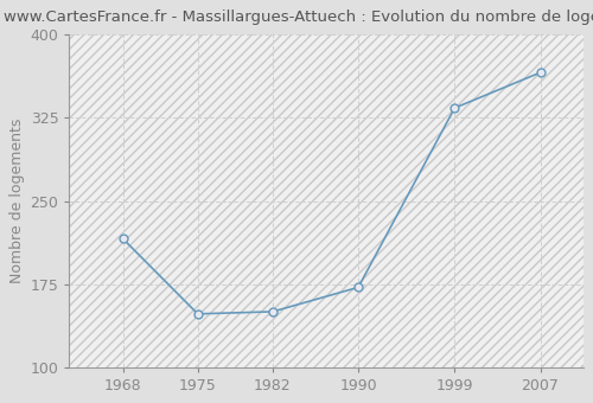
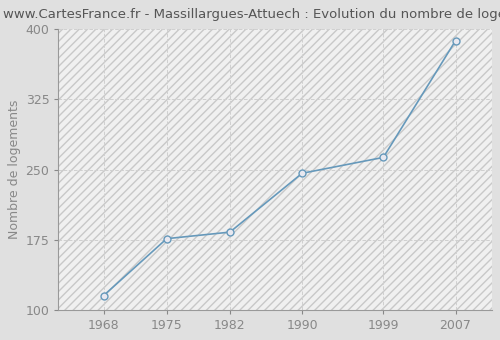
1968: 216 -> 115
1975: 148 -> 176
1982: 150 -> 183
1990: 172 -> 246
1999: 334 -> 263
2007: 366 -> 388
